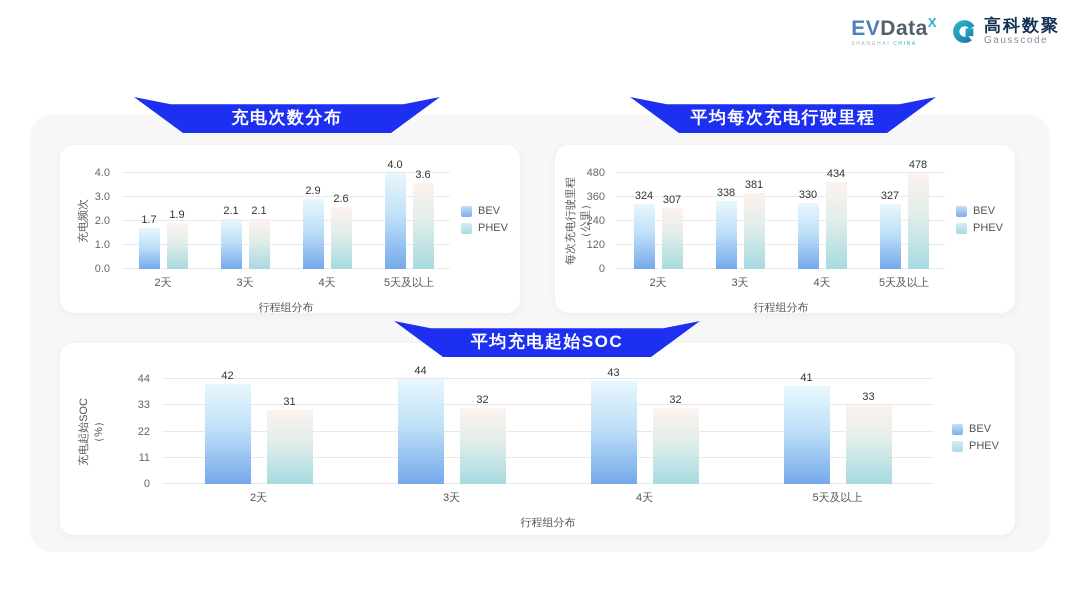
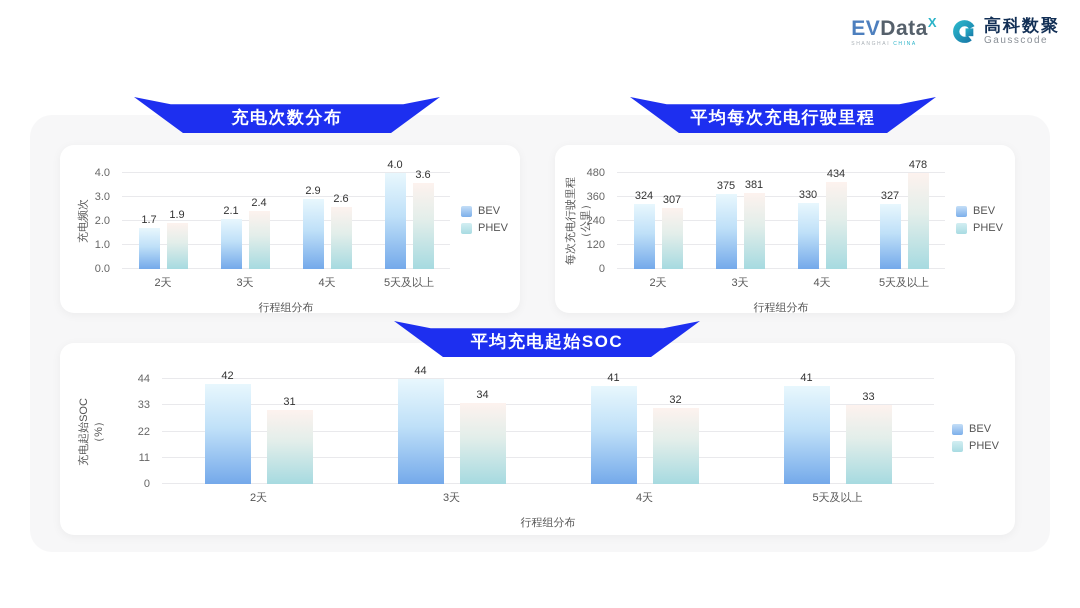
充电次数分布/PHEV/3天: 2.1 -> 2.4
平均每次充电行驶里程/BEV/3天: 338 -> 375
平均充电起始SOC/PHEV/3天: 32 -> 34
平均充电起始SOC/BEV/4天: 43 -> 41
